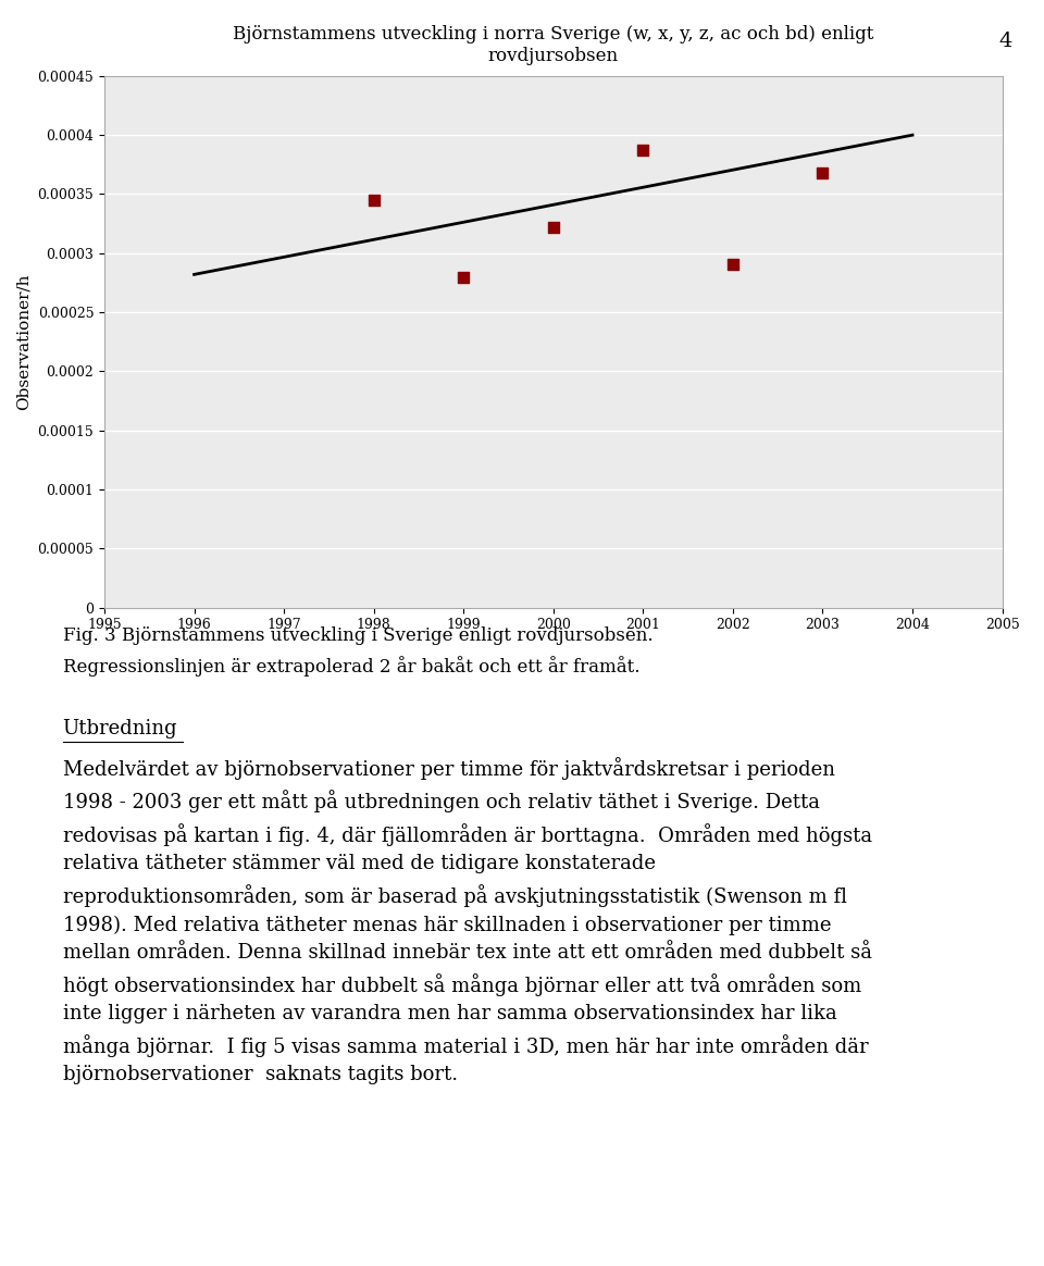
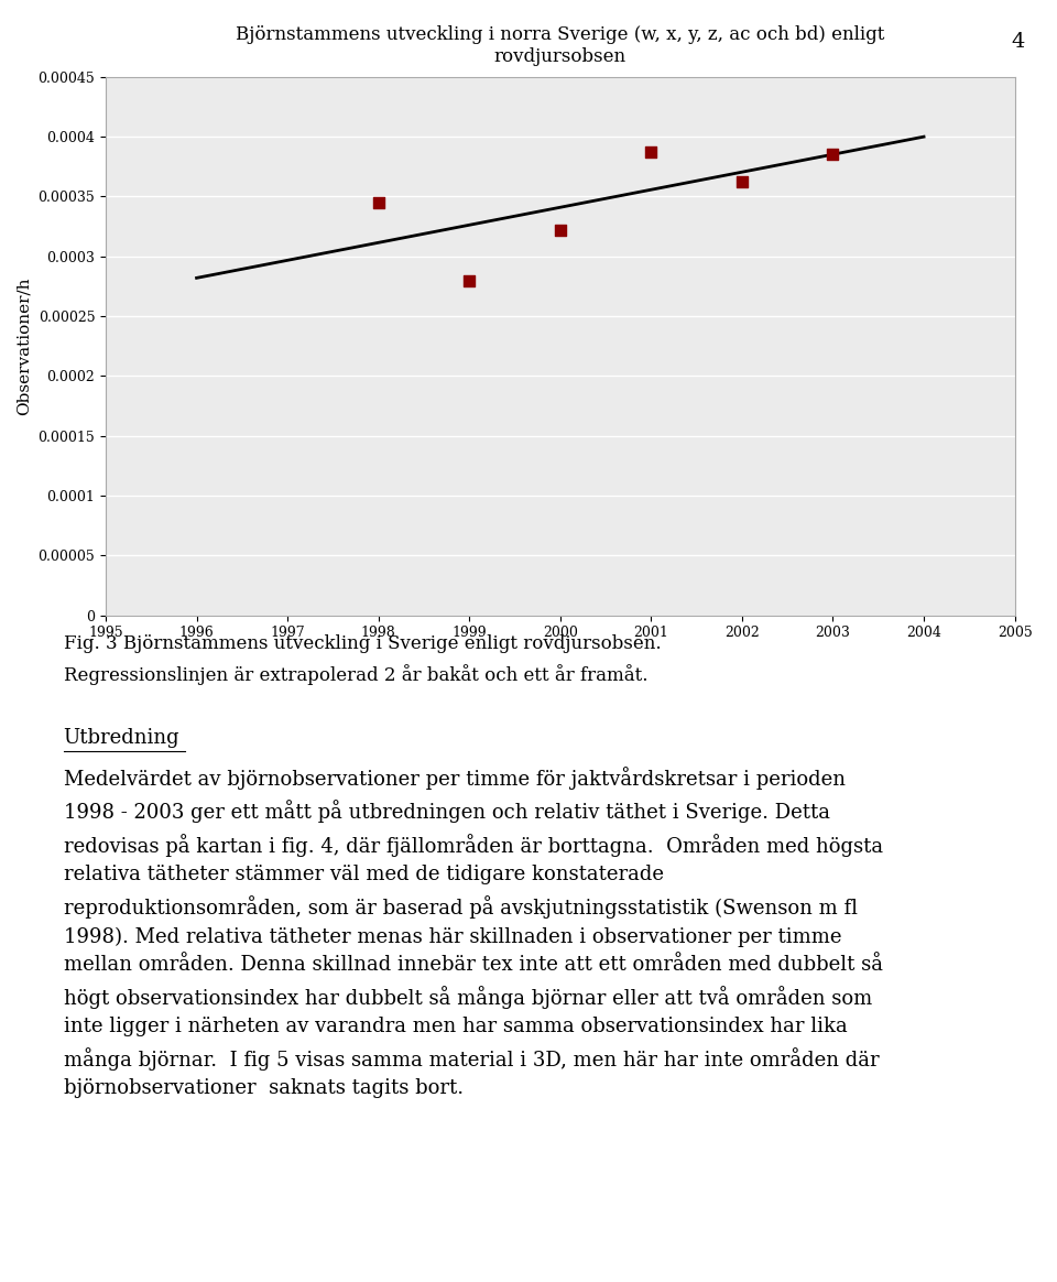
2002: 0.000291 -> 0.000362
2003: 0.000368 -> 0.000385
